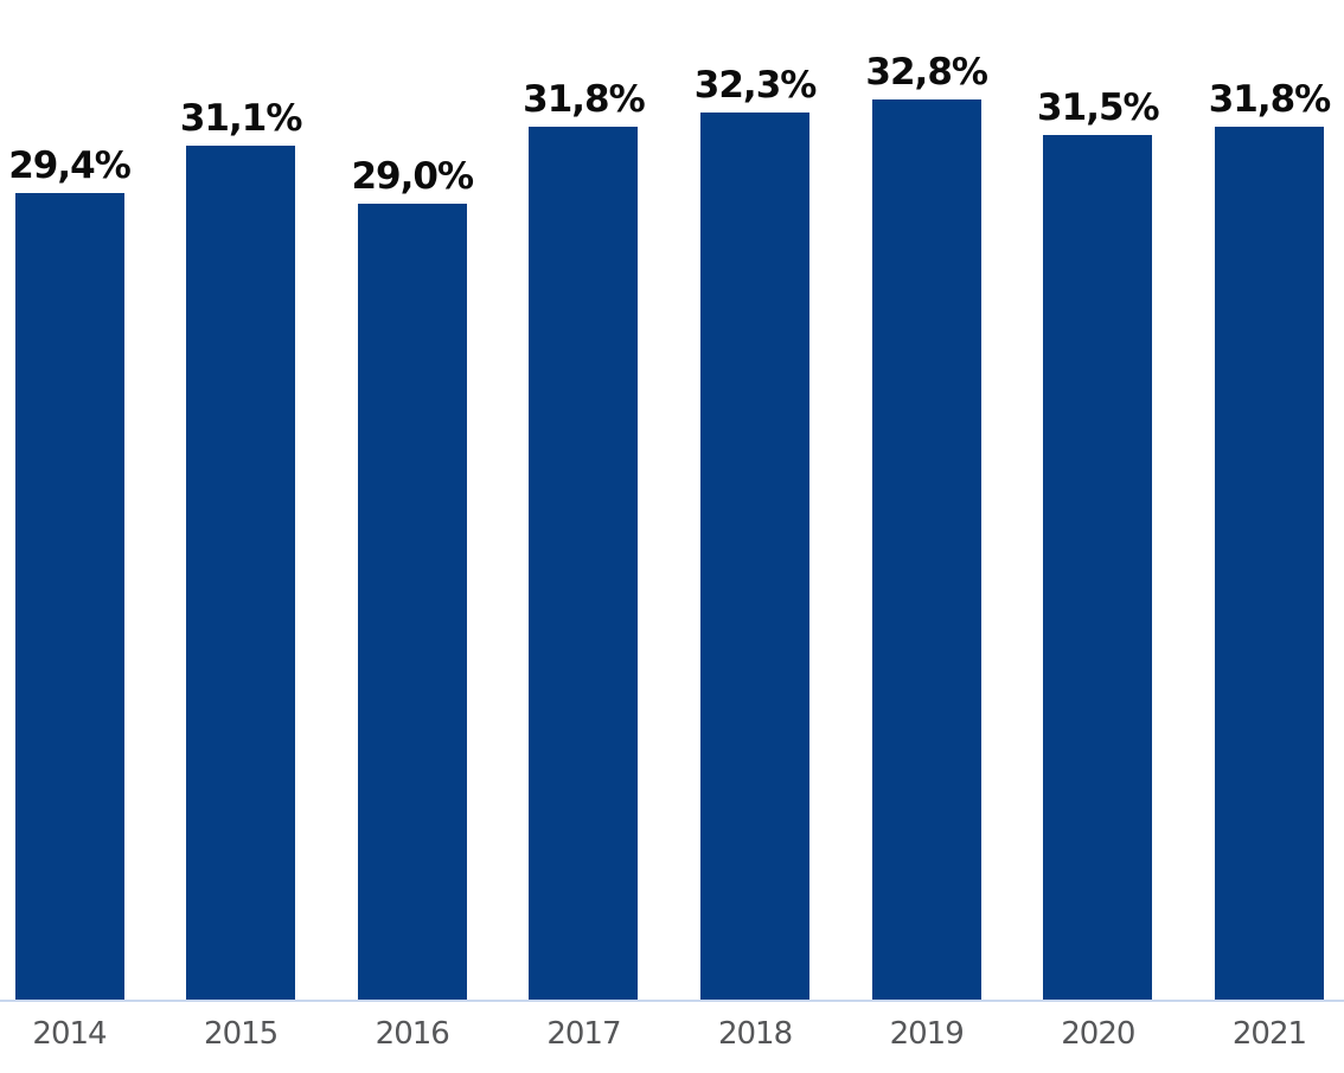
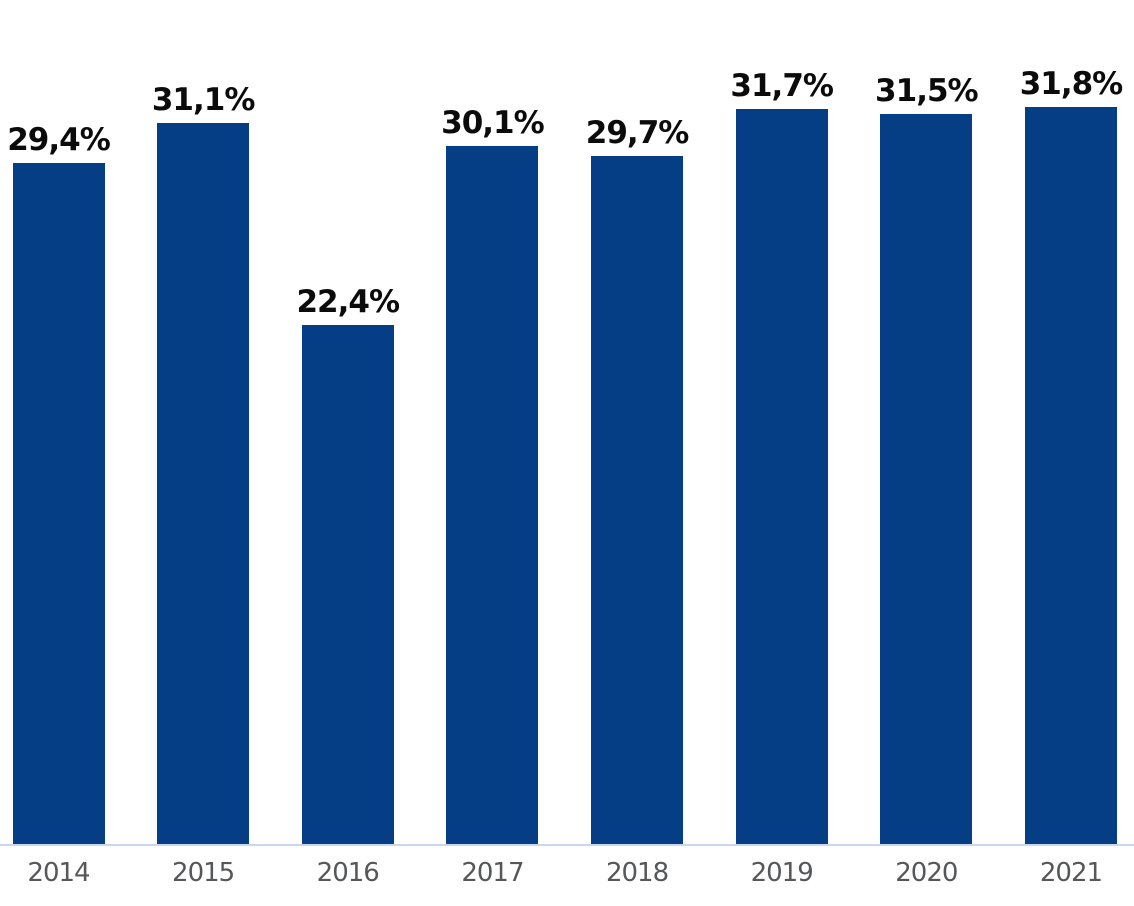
2016: 29,0% -> 22,4%
2017: 31,8% -> 30,1%
2018: 32,3% -> 29,7%
2019: 32,8% -> 31,7%
